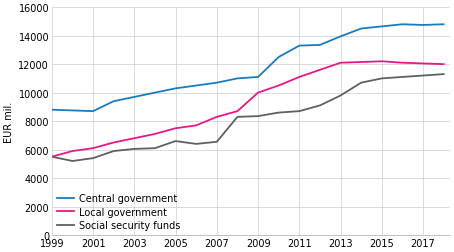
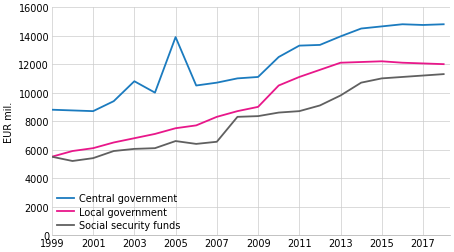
Central government/2003: 9700 -> 10800
Central government/2005: 10300 -> 13900
Local government/2009: 10000 -> 9000
